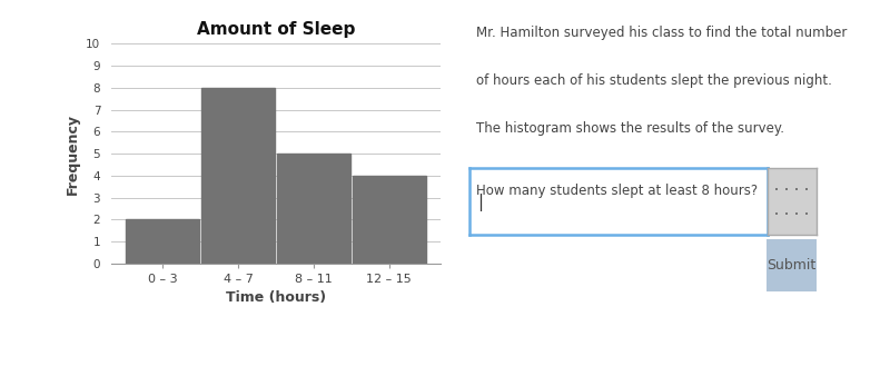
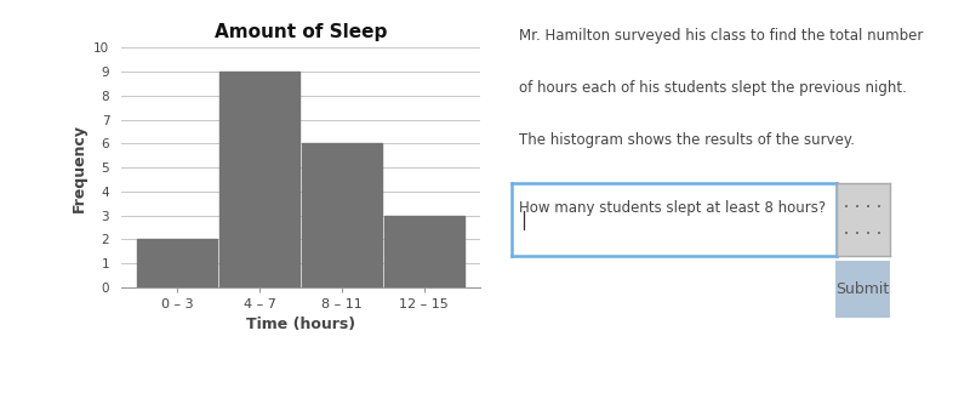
4 – 7: 8 -> 9
8 – 11: 5 -> 6
12 – 15: 4 -> 3
